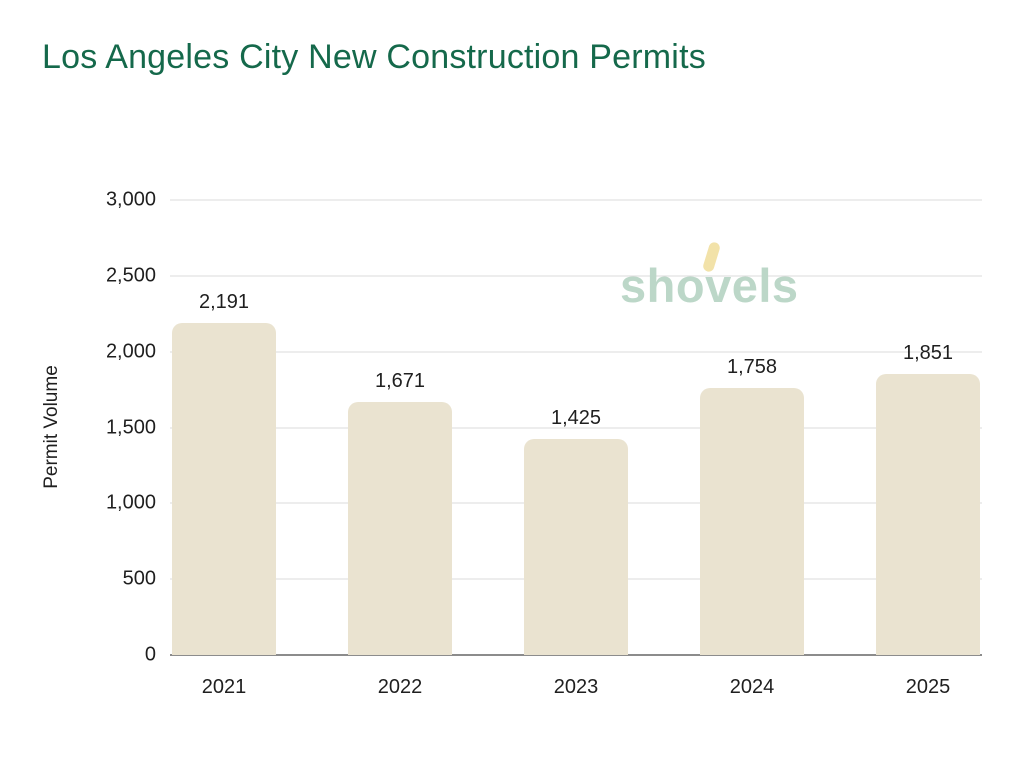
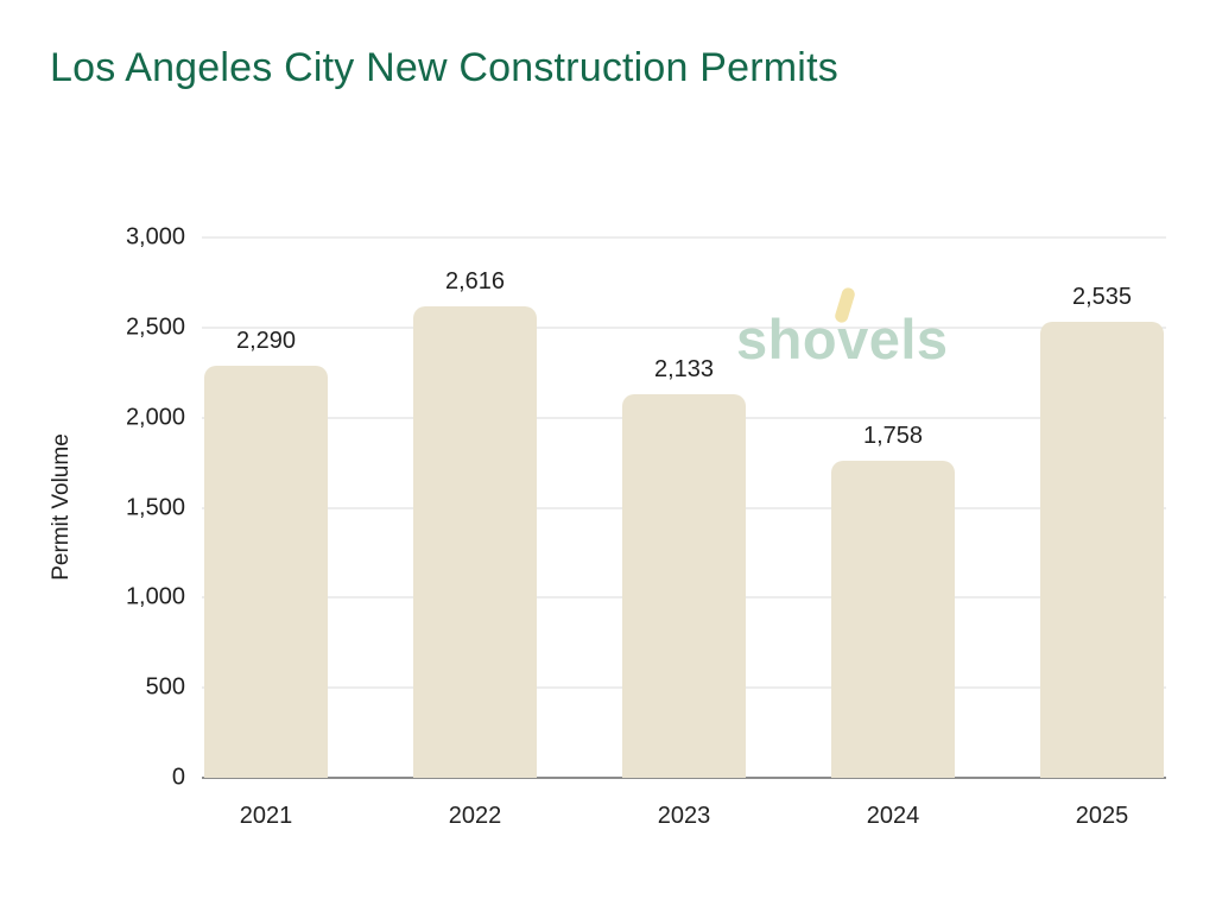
2021: 2,191 -> 2,290
2022: 1,671 -> 2,616
2023: 1,425 -> 2,133
2025: 1,851 -> 2,535
